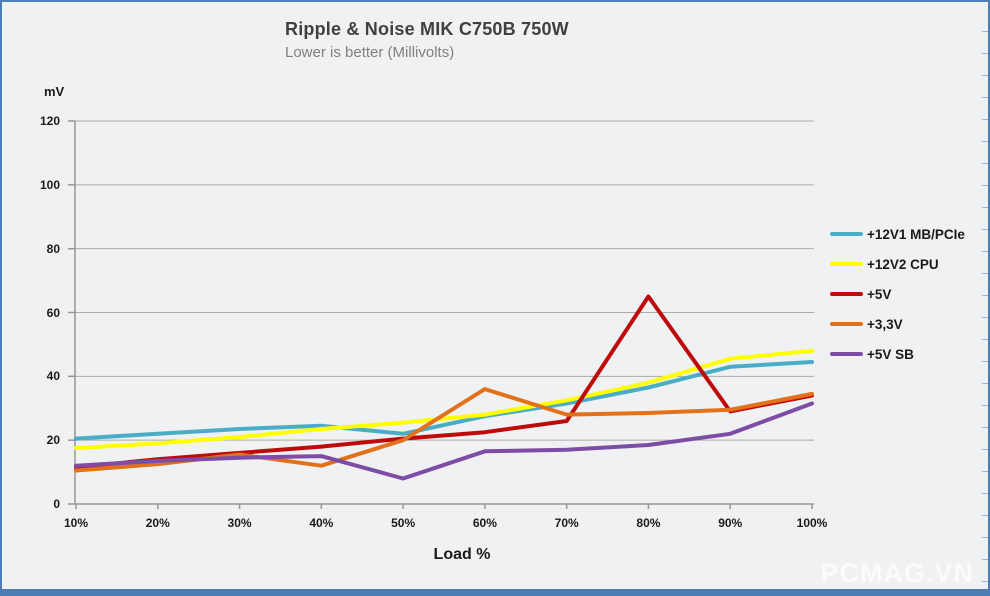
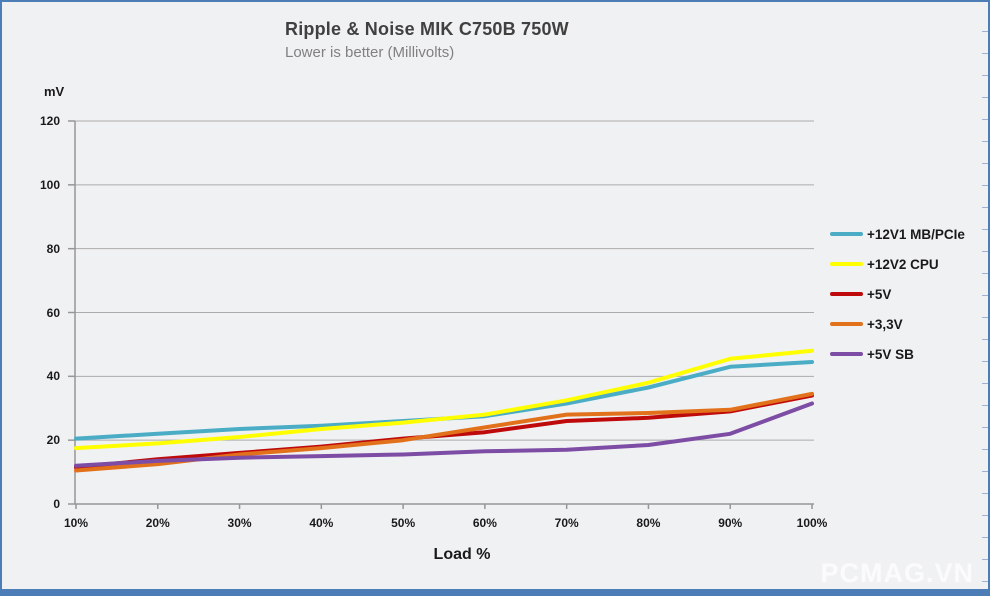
+3,3V/40%: 12 -> 18
+12V1 MB/PCIe/50%: 22 -> 26
+5V SB/50%: 8 -> 16
+3,3V/60%: 36 -> 24
+5V/80%: 65 -> 27
